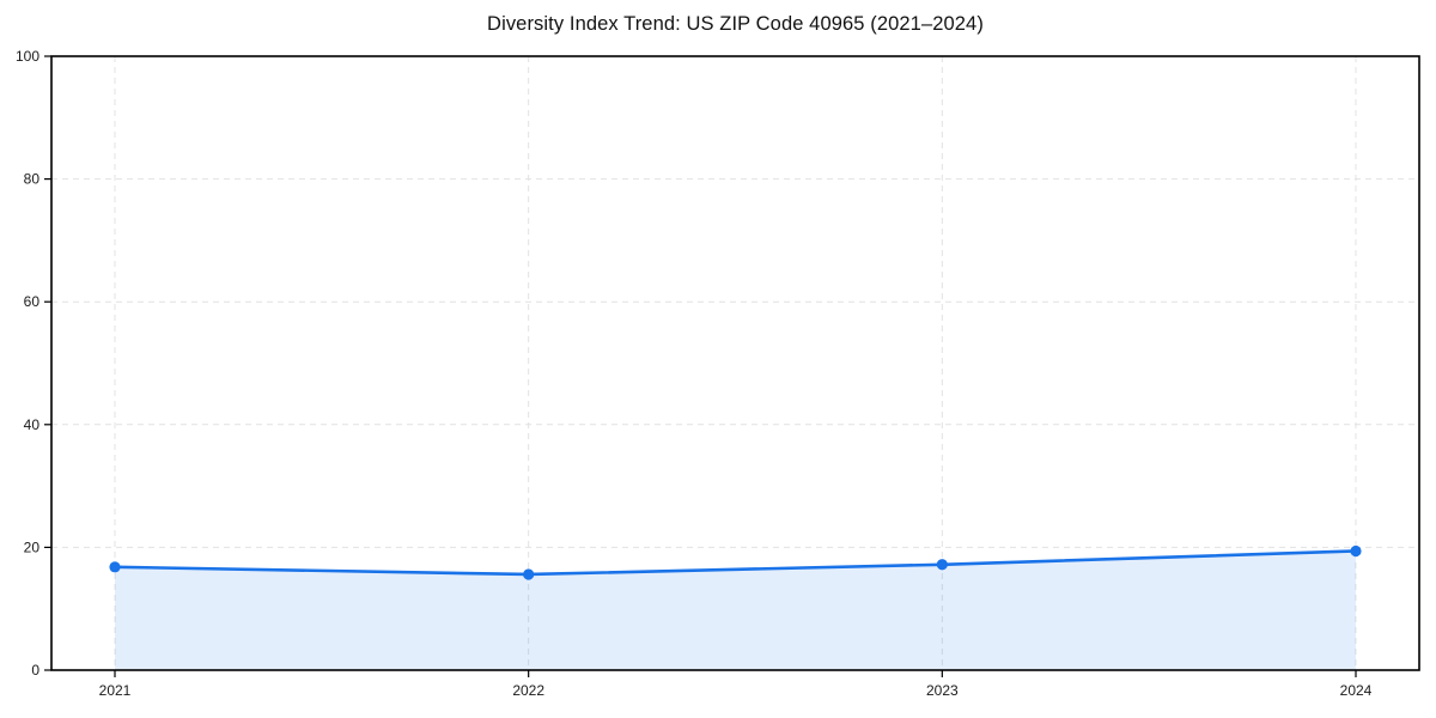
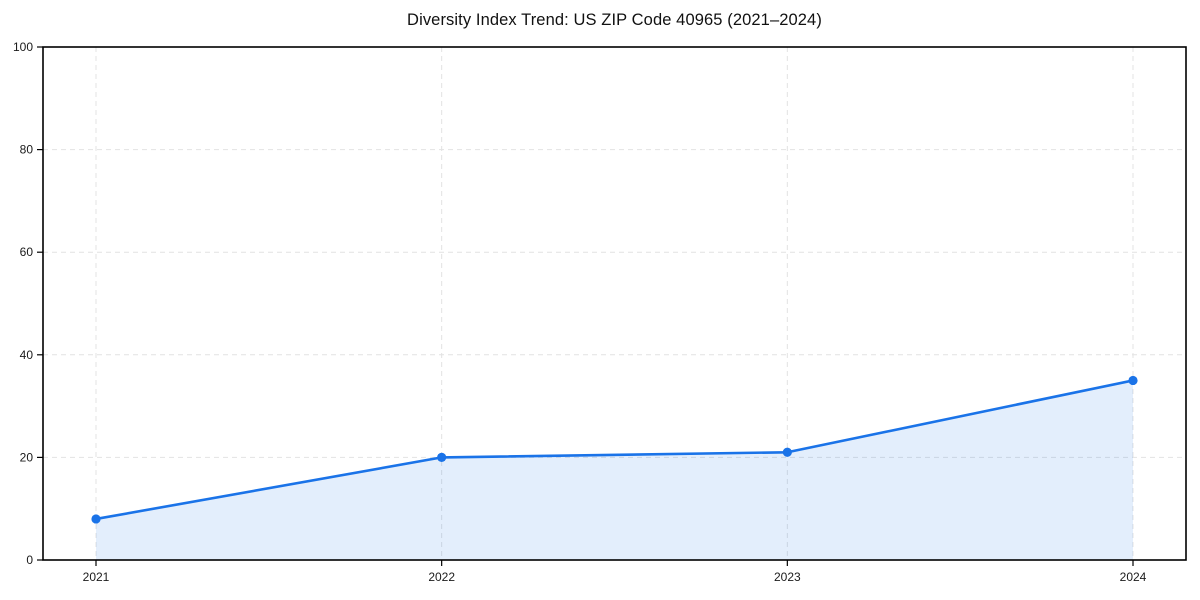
2021: 17 -> 8
2022: 16 -> 20
2023: 17 -> 21
2024: 19 -> 35
